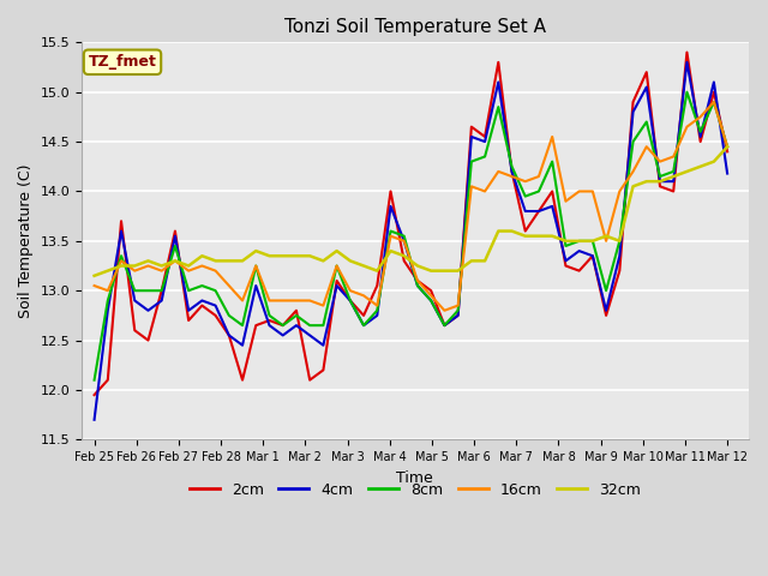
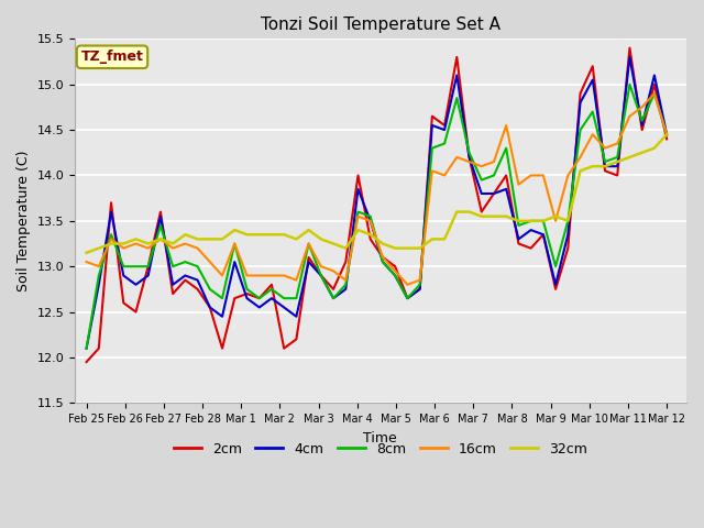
4cm/Feb 25: 11.70 -> 12.10
4cm/Mar 12: 14.18 -> 14.45
